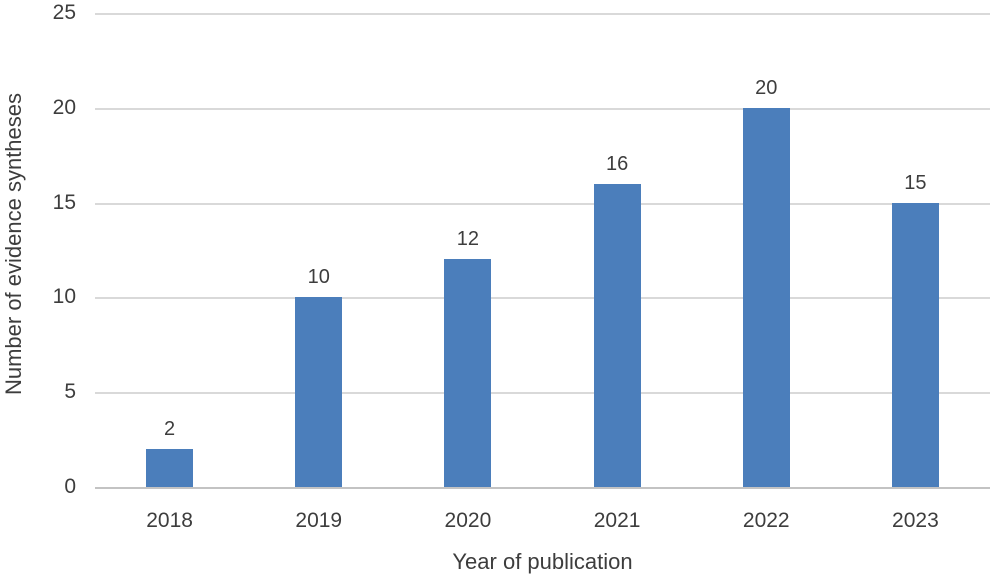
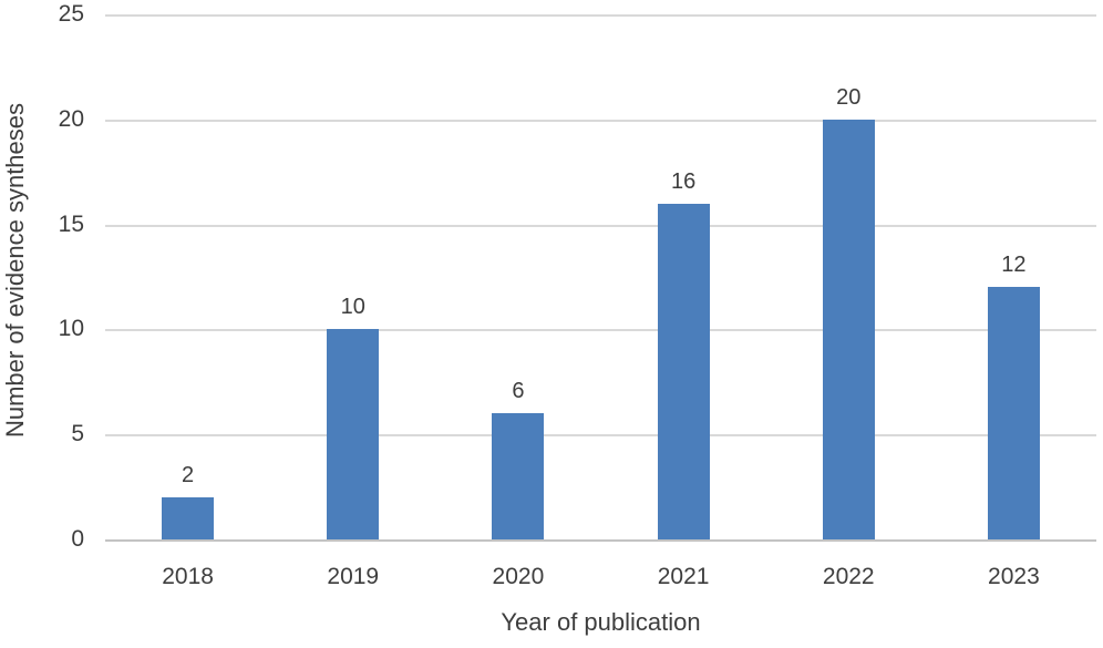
2020: 12 -> 6
2023: 15 -> 12
